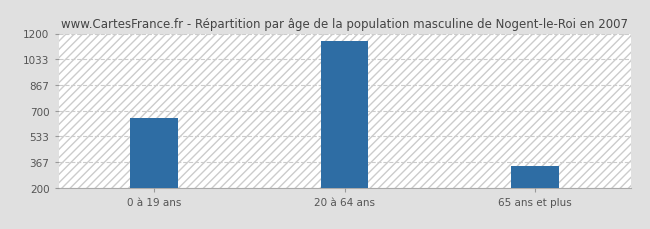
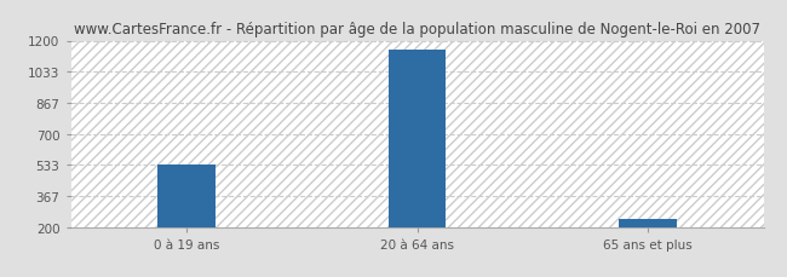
0 à 19 ans: 650 -> 530
65 ans et plus: 340 -> 240
